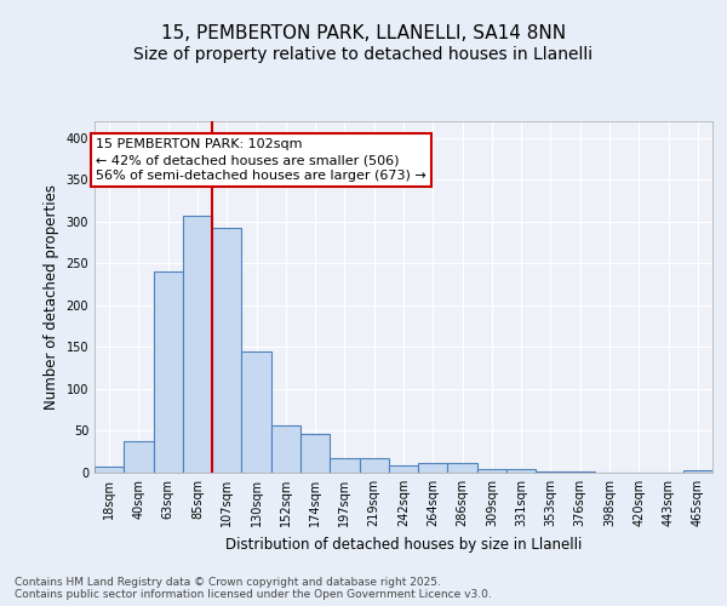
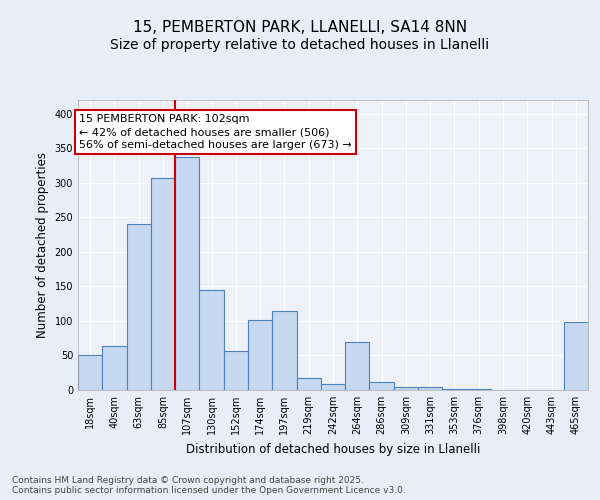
18sqm: 7 -> 50
40sqm: 38 -> 64
107sqm: 293 -> 338
174sqm: 46 -> 102
197sqm: 18 -> 114
264sqm: 12 -> 70
465sqm: 3 -> 98
